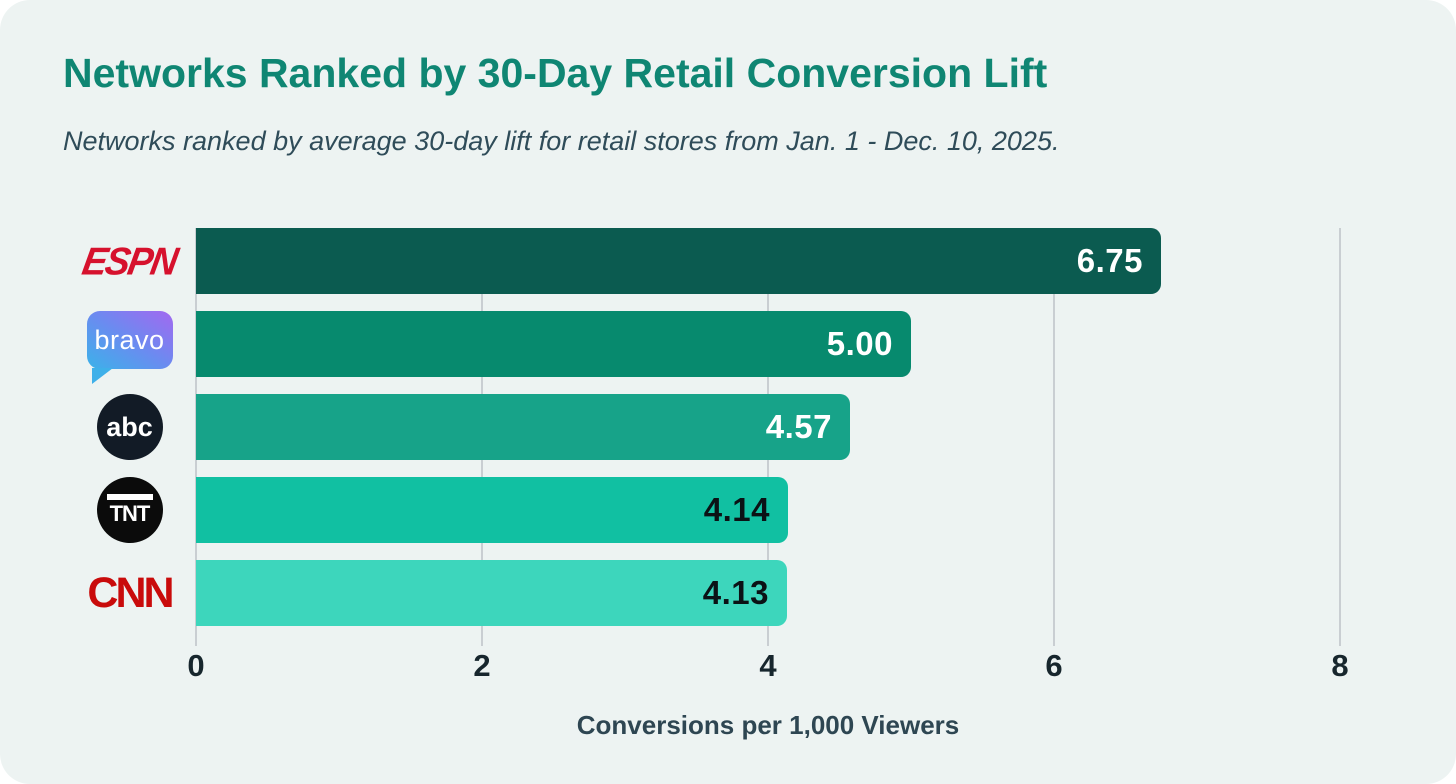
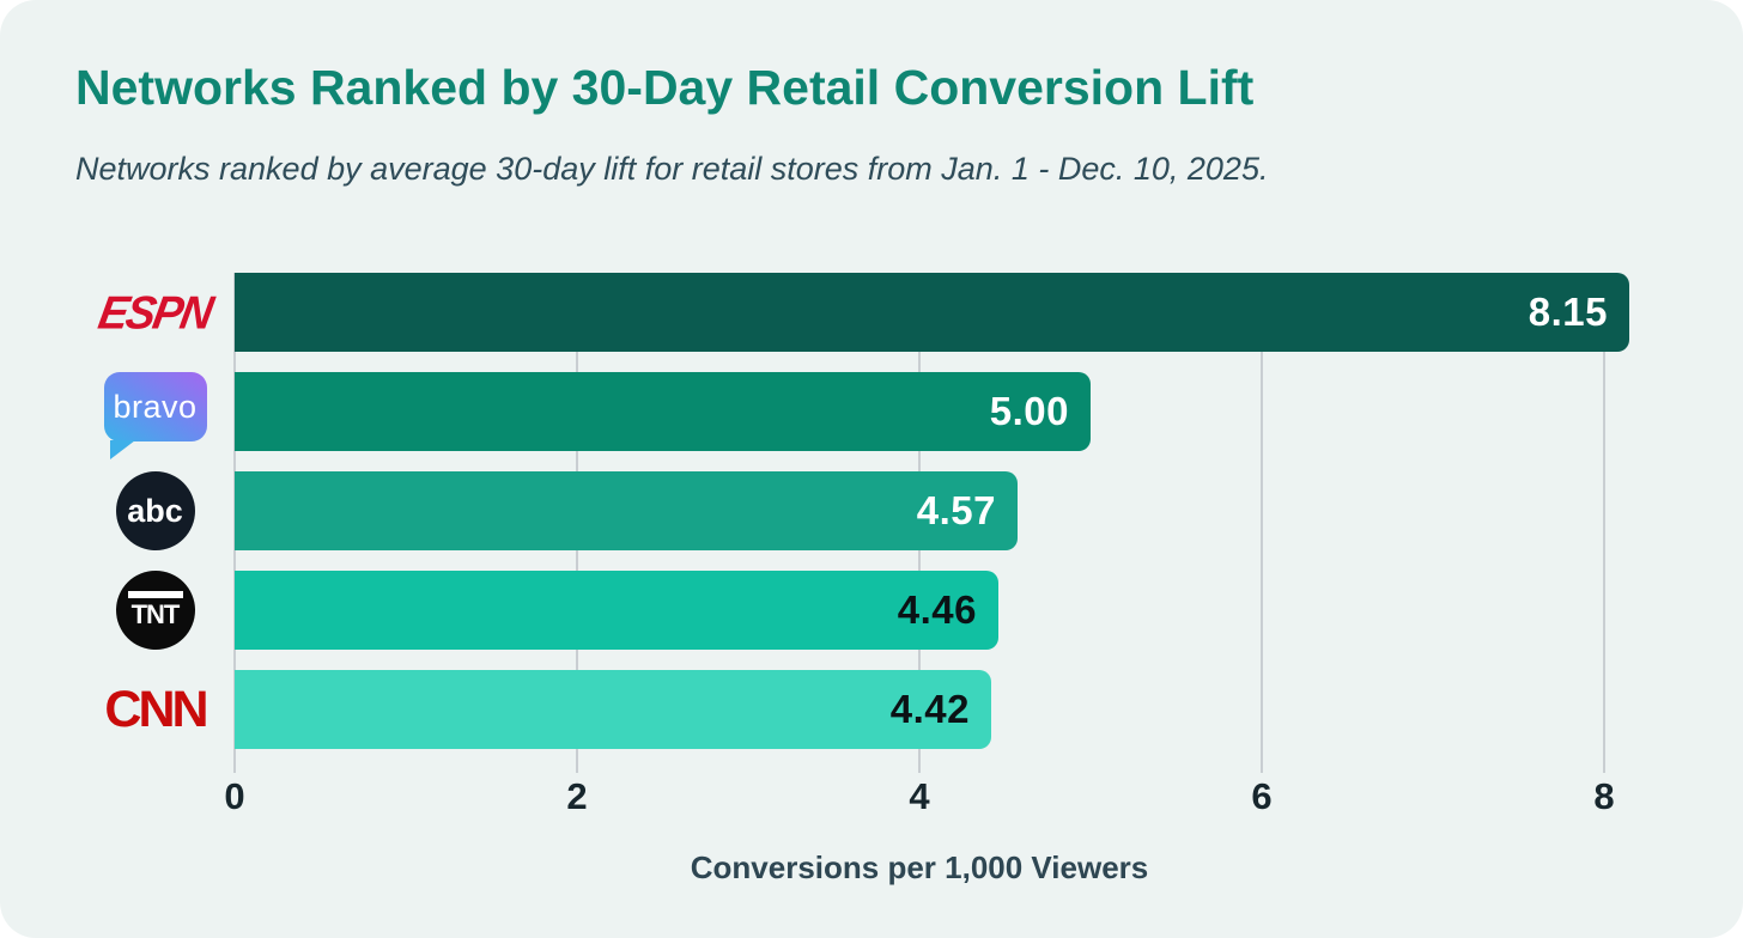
ESPN: 6.75 -> 8.15
TNT: 4.14 -> 4.46
CNN: 4.13 -> 4.42
